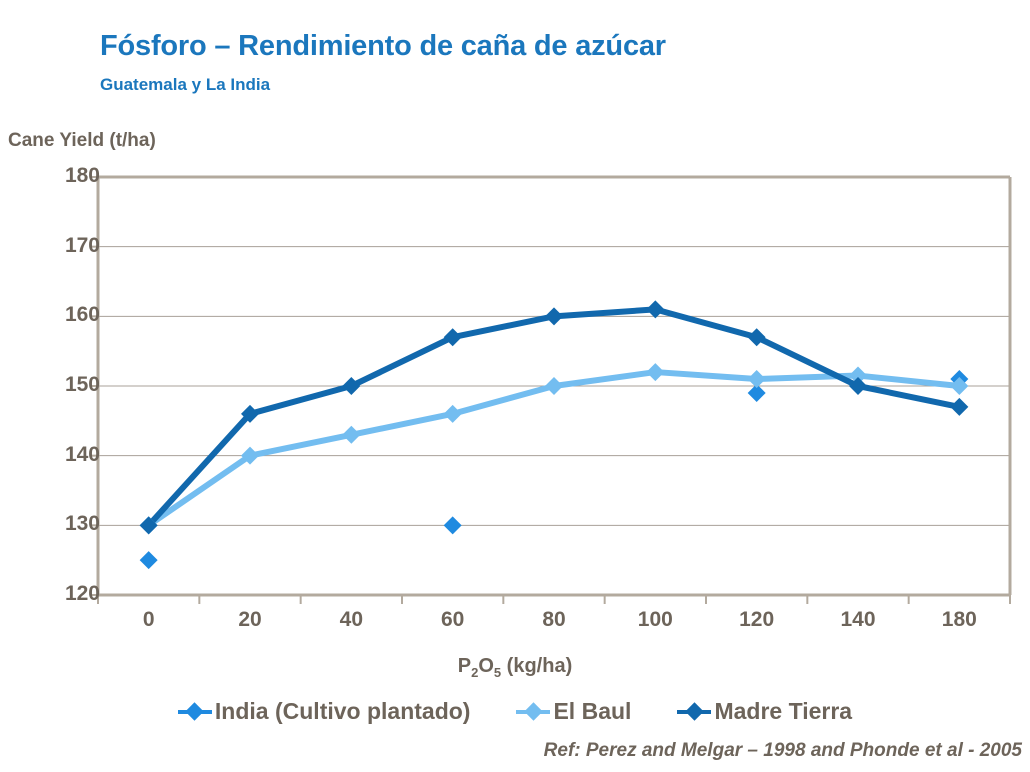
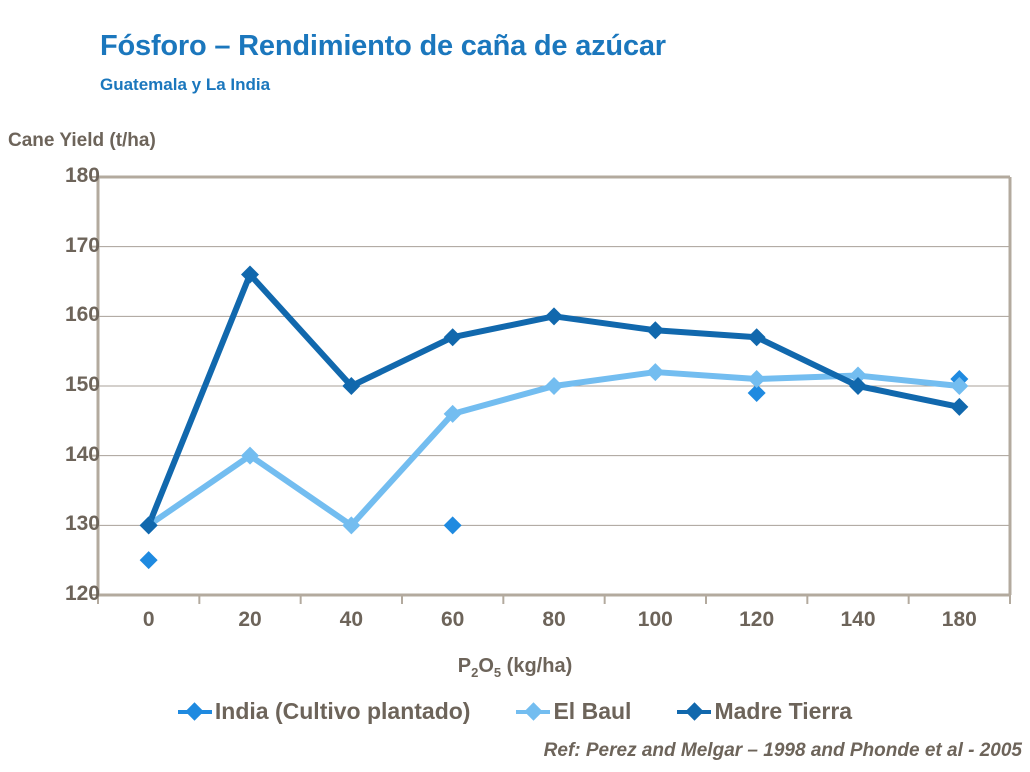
Madre Tierra/20: 146 -> 166
El Baul/40: 143 -> 130
Madre Tierra/100: 161 -> 158
